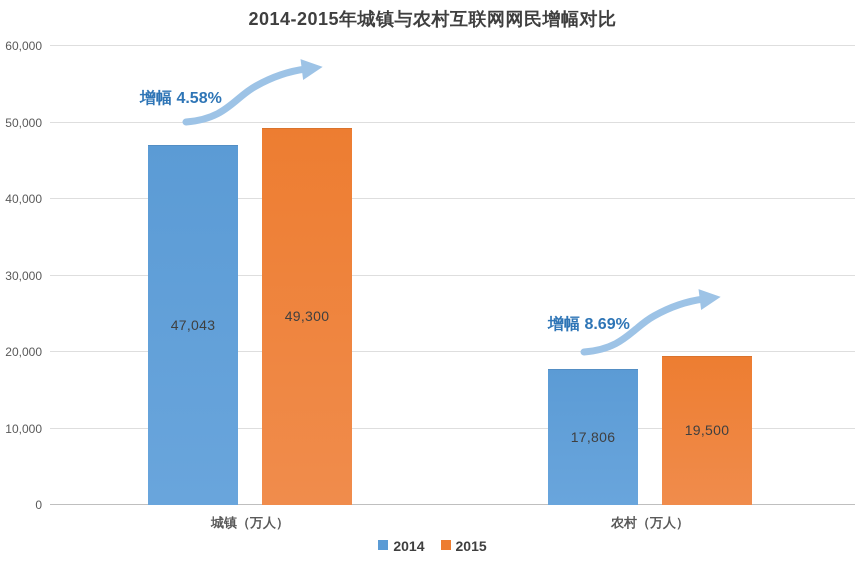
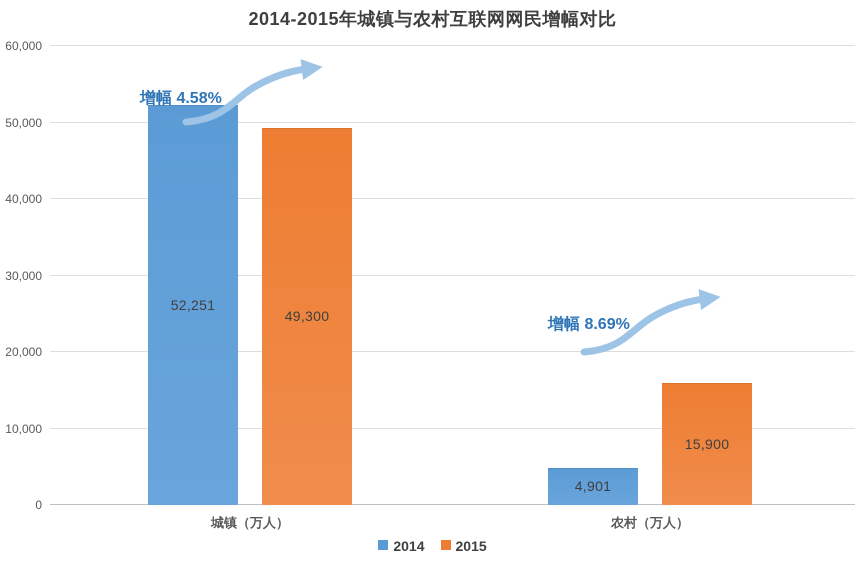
2014/城镇（万人）: 47,043 -> 52,251
2014/农村（万人）: 17,806 -> 4,901
2015/农村（万人）: 19,500 -> 15,900
